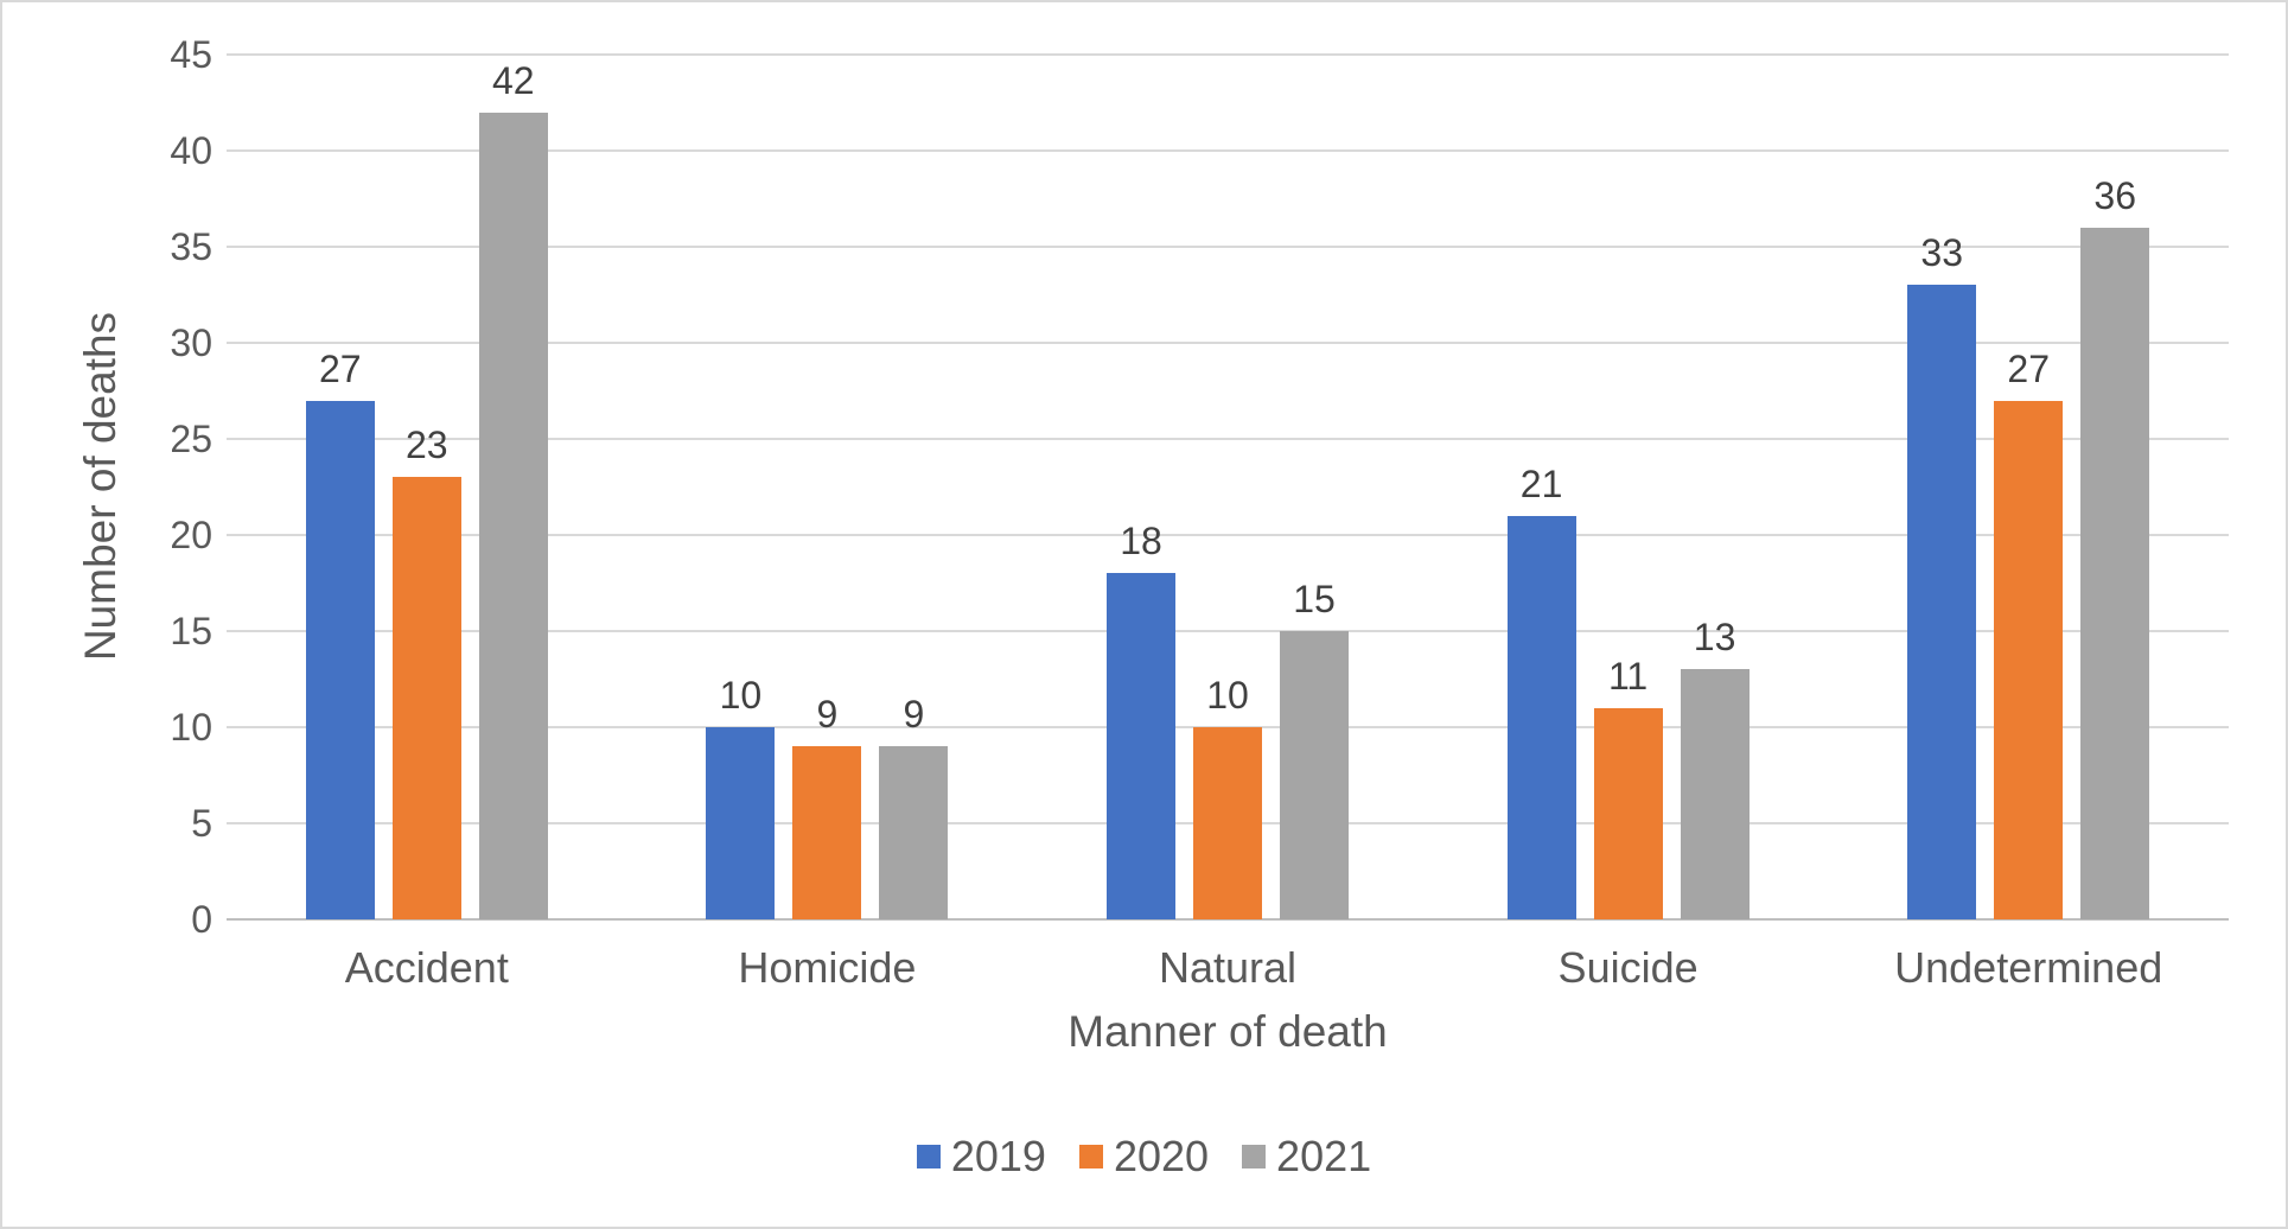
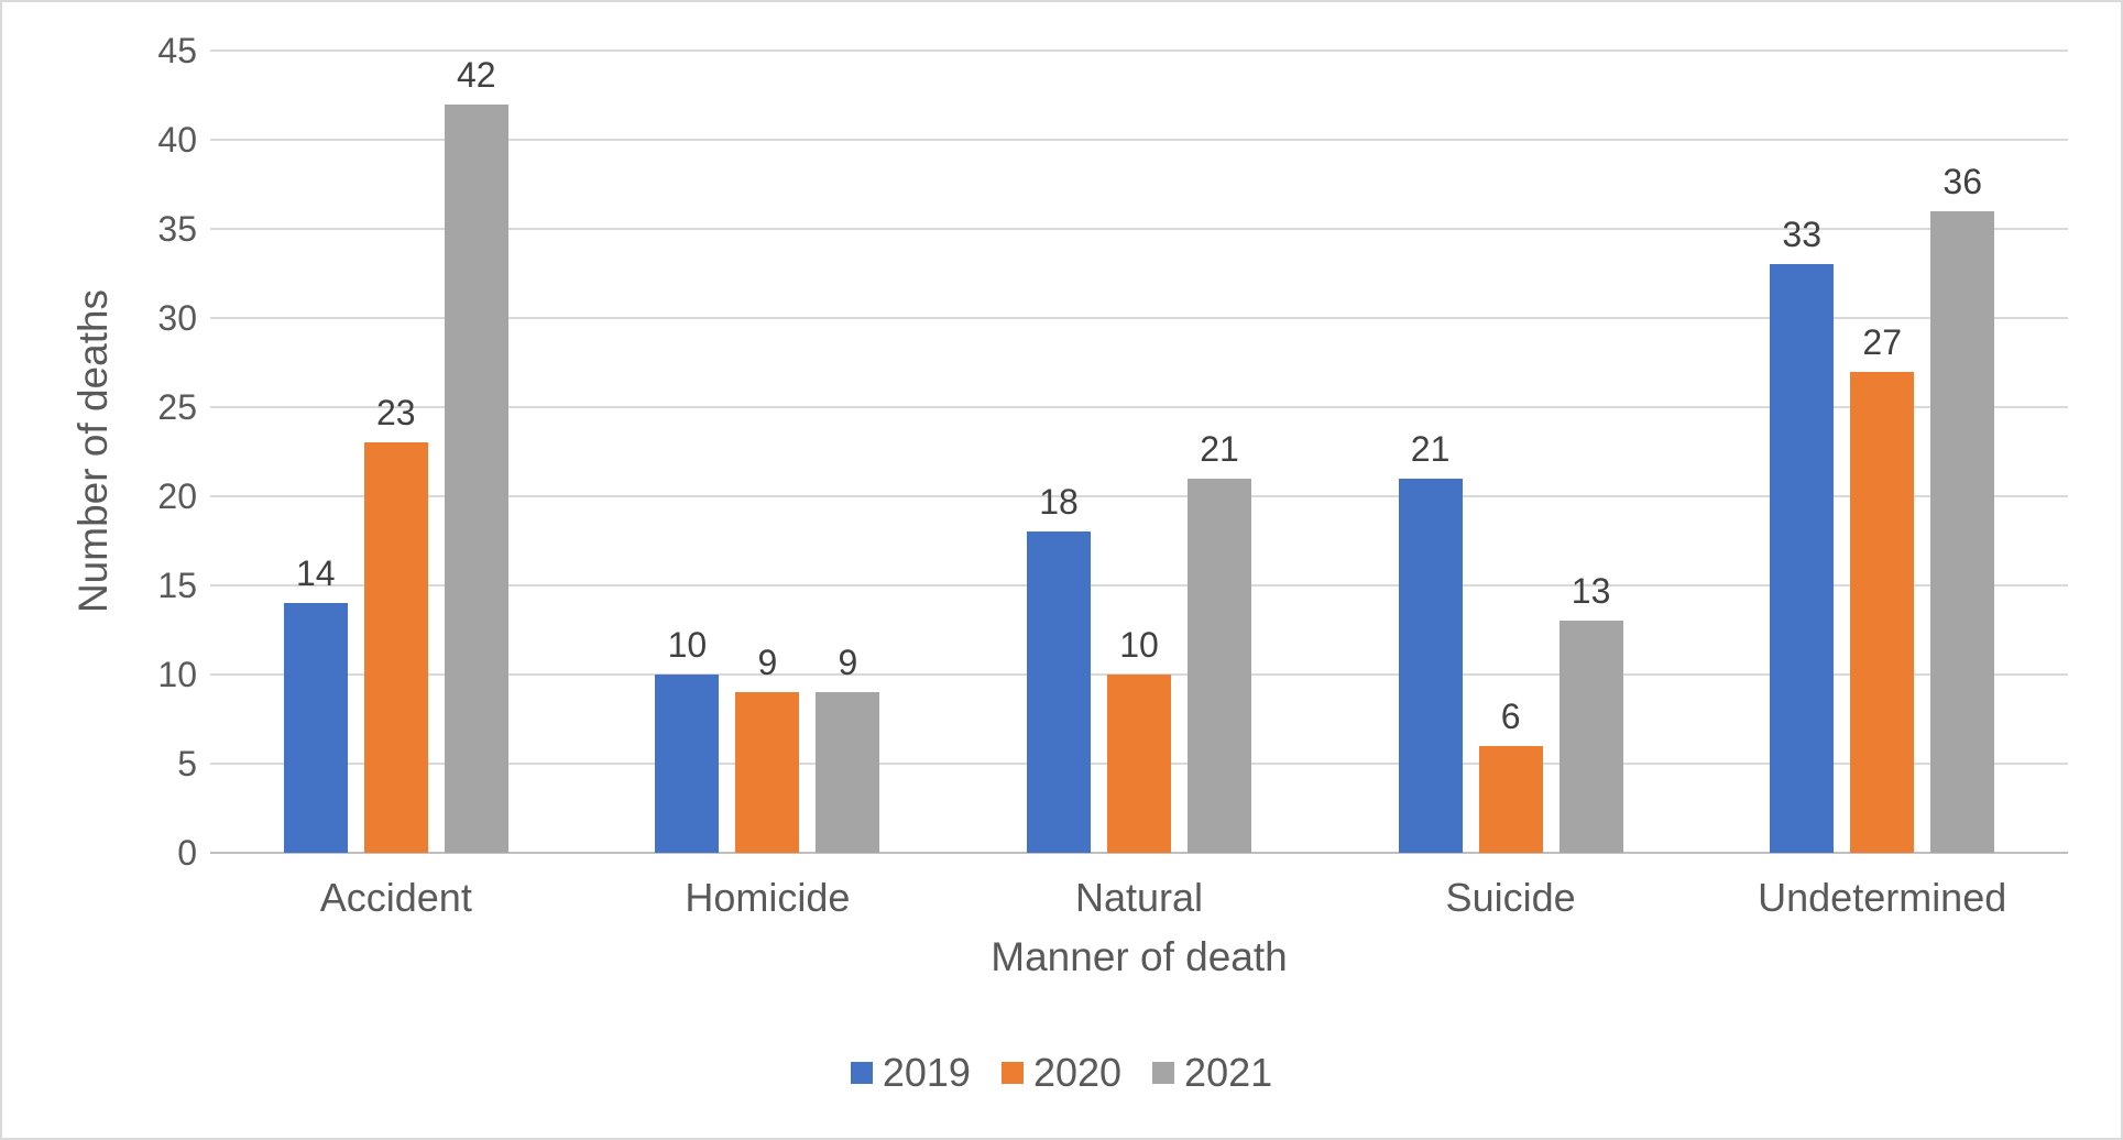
2019/Accident: 27 -> 14
2021/Natural: 15 -> 21
2020/Suicide: 11 -> 6
